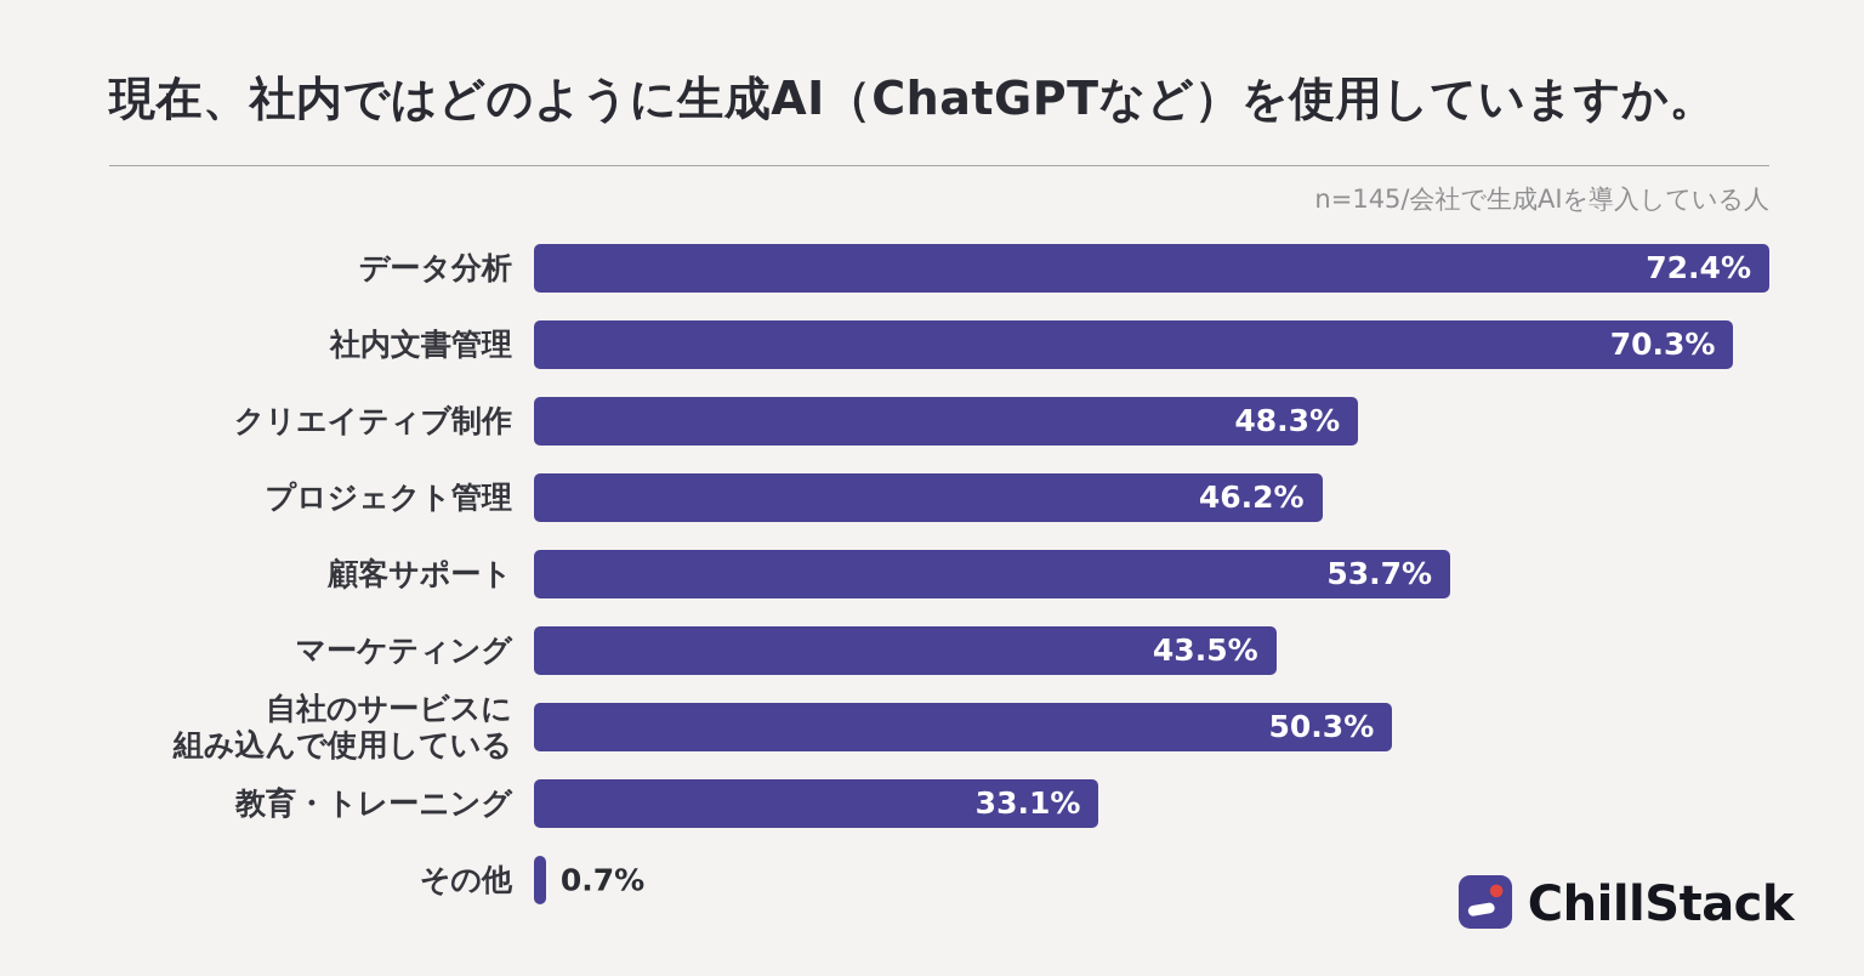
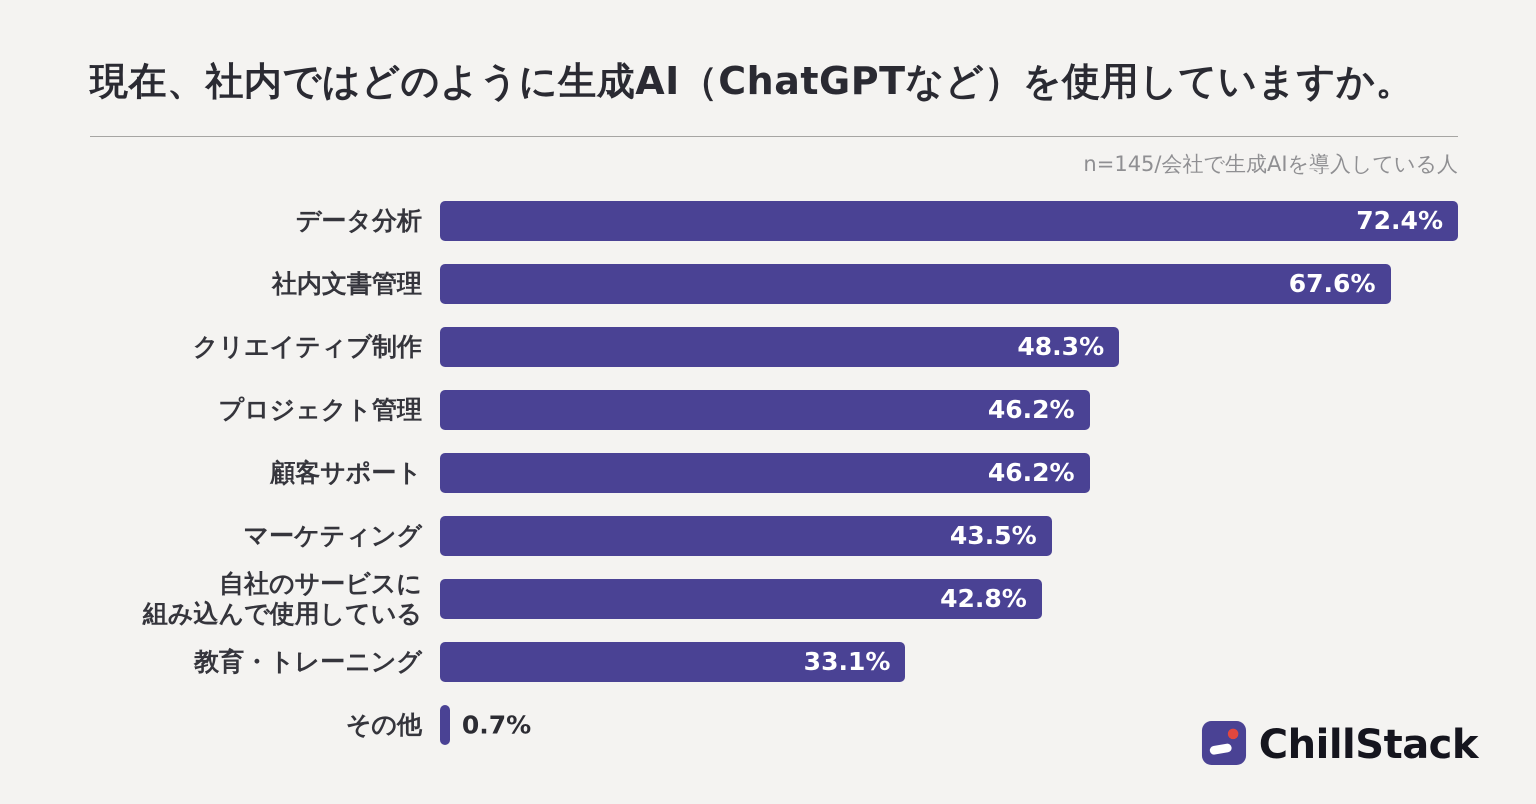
社内文書管理: 70.3% -> 67.6%
顧客サポート: 53.7% -> 46.2%
自社のサービスに 組み込んで使用している: 50.3% -> 42.8%
